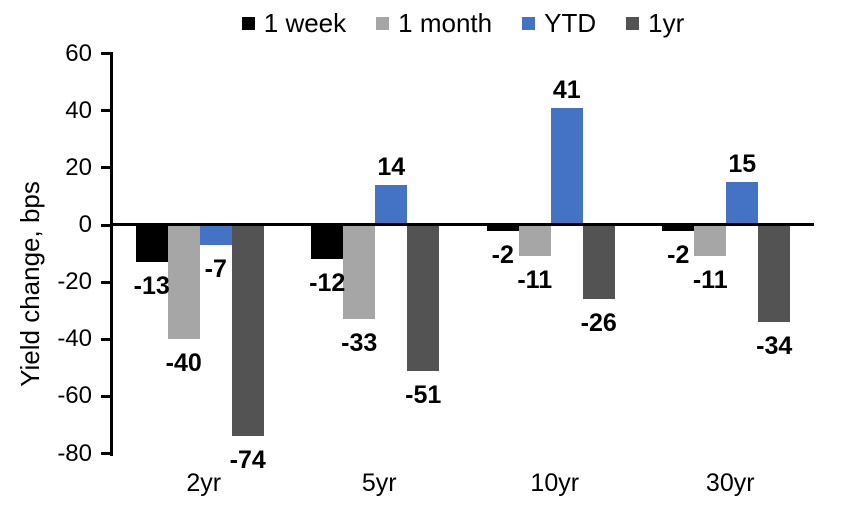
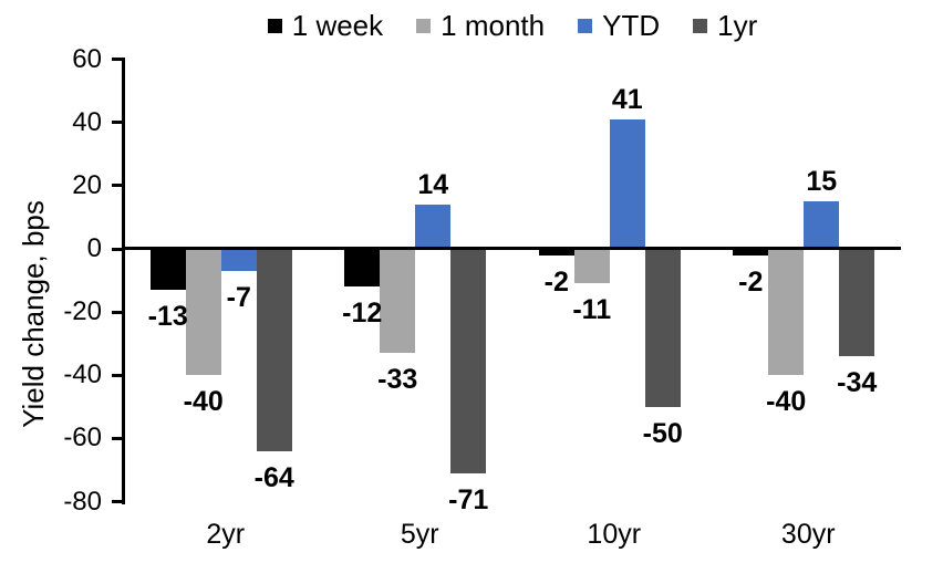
1yr/2yr: -74 -> -64
1yr/5yr: -51 -> -71
1yr/10yr: -26 -> -50
1 month/30yr: -11 -> -40
